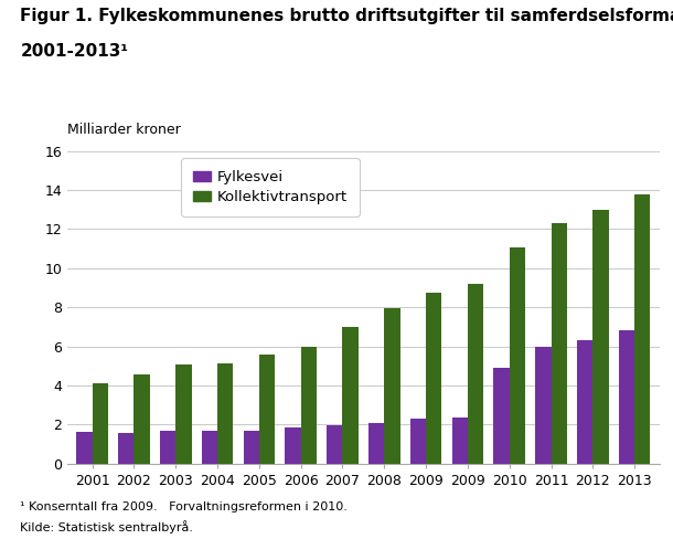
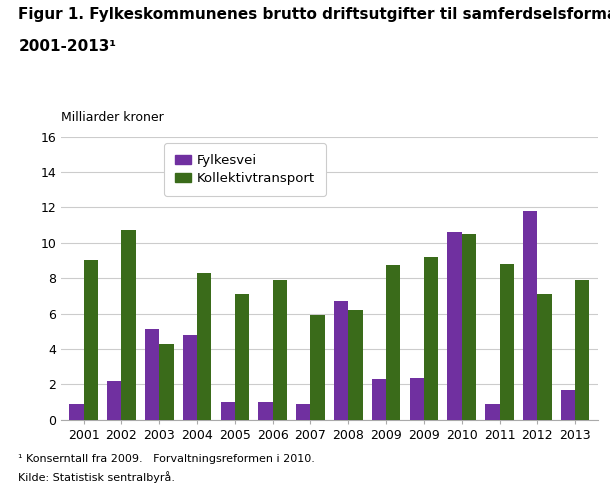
Fylkesvei/2001: 1.6 -> 0.9
Kollektivtransport/2001: 4.1 -> 9.0
Fylkesvei/2002: 1.6 -> 2.2
Kollektivtransport/2002: 4.5 -> 10.7
Fylkesvei/2003: 1.6 -> 5.1
Kollektivtransport/2003: 5.0 -> 4.3
Fylkesvei/2004: 1.7 -> 4.8
Kollektivtransport/2004: 5.1 -> 8.3
Fylkesvei/2005: 1.7 -> 1.0
Kollektivtransport/2005: 5.6 -> 7.1
Fylkesvei/2006: 1.9 -> 1.0
Kollektivtransport/2006: 6.0 -> 7.9
Fylkesvei/2007: 1.9 -> 0.9
Kollektivtransport/2007: 7.0 -> 5.9
Fylkesvei/2008: 2.1 -> 6.7
Kollektivtransport/2008: 8.0 -> 6.2
Fylkesvei/2010: 4.9 -> 10.6
Kollektivtransport/2010: 11.1 -> 10.5
Fylkesvei/2011: 6.0 -> 0.9
Kollektivtransport/2011: 12.3 -> 8.8
Fylkesvei/2012: 6.3 -> 11.8
Kollektivtransport/2012: 13.0 -> 7.1
Fylkesvei/2013: 6.8 -> 1.7
Kollektivtransport/2013: 13.8 -> 7.9
